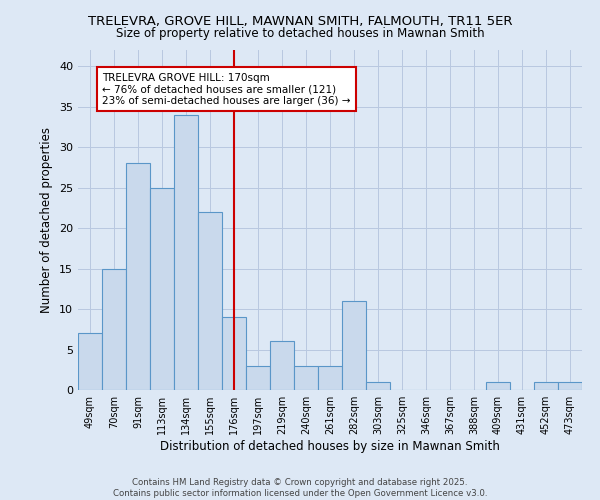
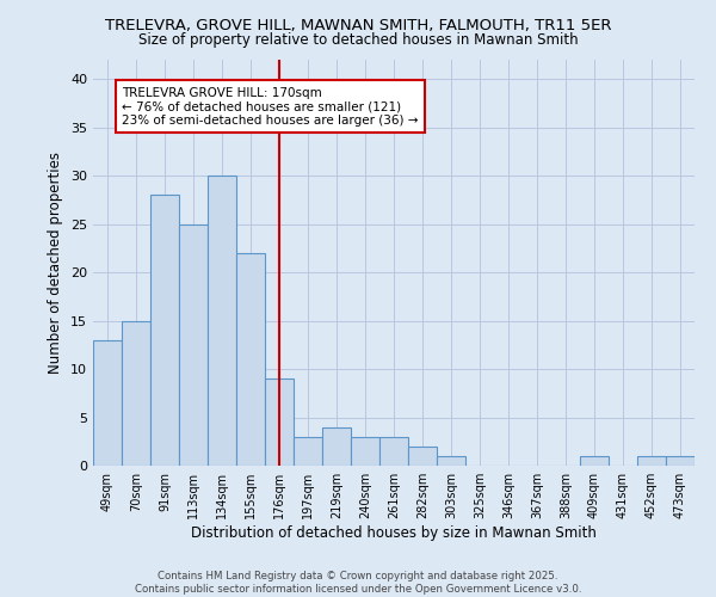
49sqm: 7 -> 13
134sqm: 34 -> 30
219sqm: 6 -> 4
282sqm: 11 -> 2
